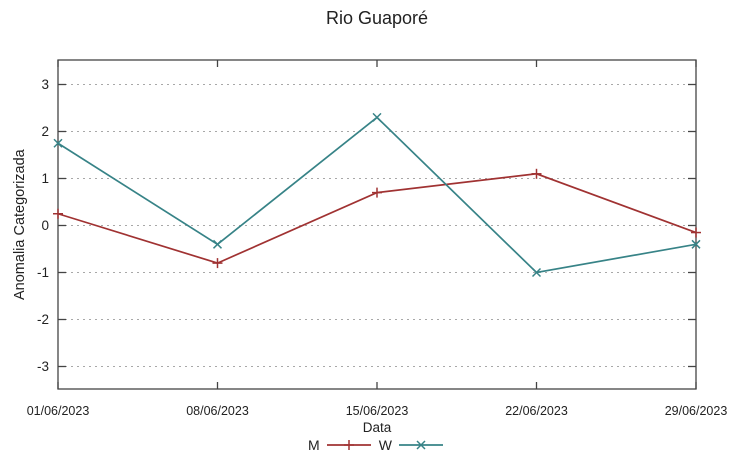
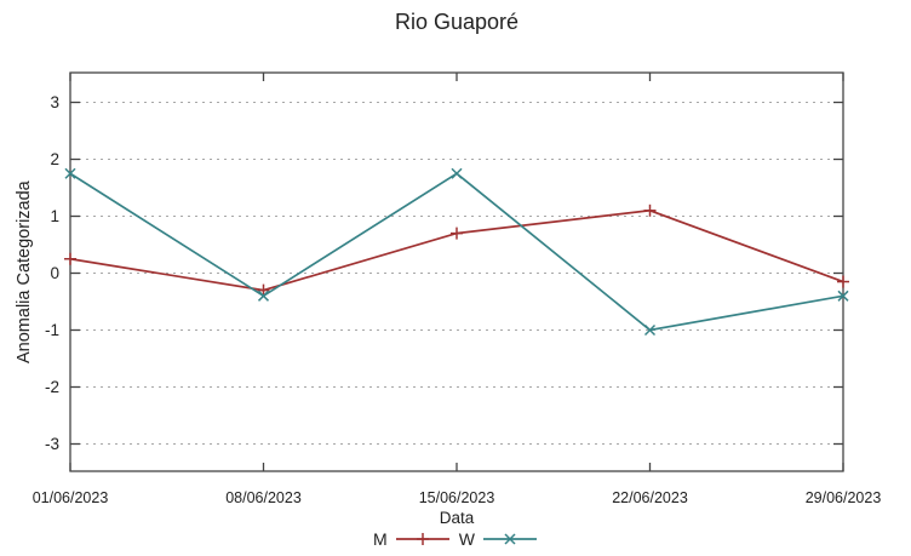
M/08/06/2023: -0.8 -> -0.3
W/15/06/2023: 2.3 -> 1.8
